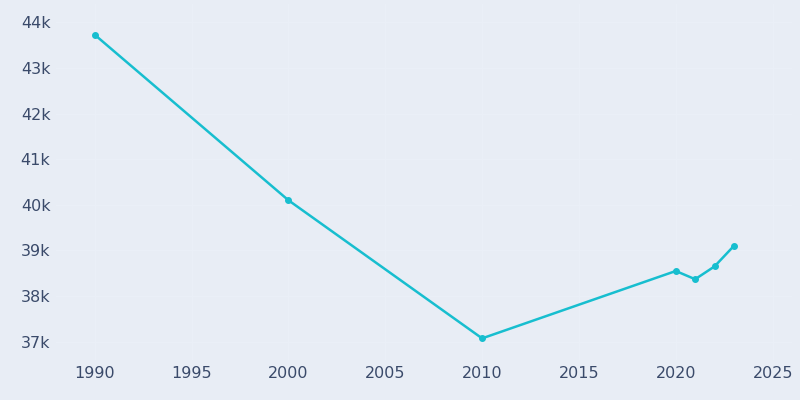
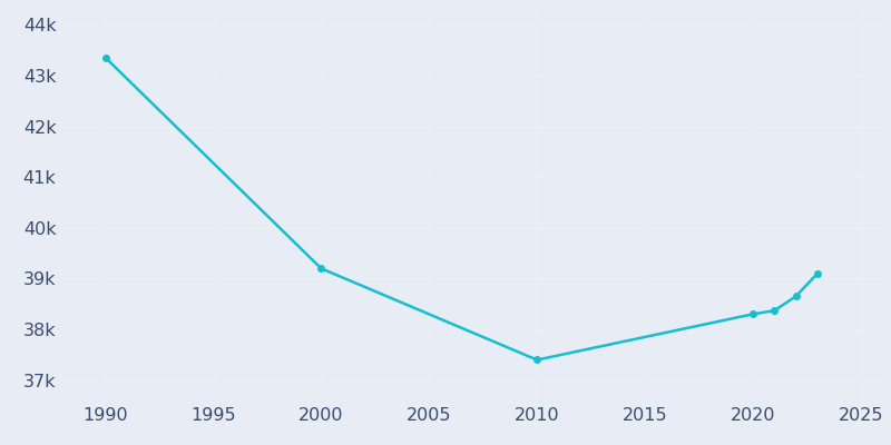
1990: 43.73k -> 43.35k
2000: 40.10k -> 39.20k
2010: 37.07k -> 37.40k
2020: 38.55k -> 38.30k
